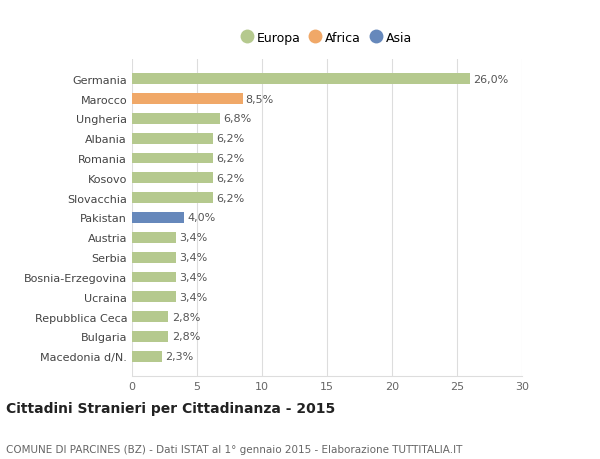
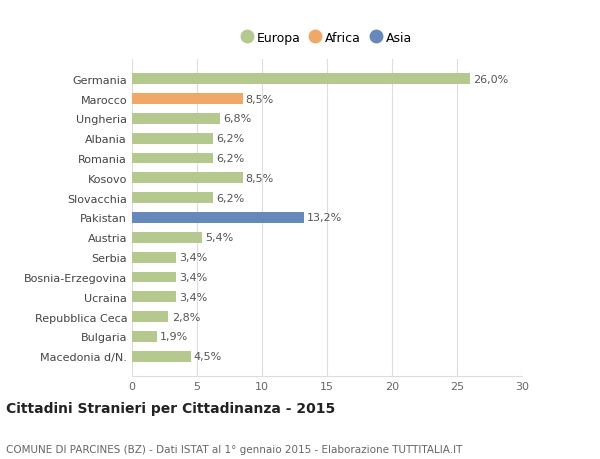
Kosovo: 6,2% -> 8,5%
Pakistan: 4,0% -> 13,2%
Austria: 3,4% -> 5,4%
Bulgaria: 2,8% -> 1,9%
Macedonia d/N.: 2,3% -> 4,5%
